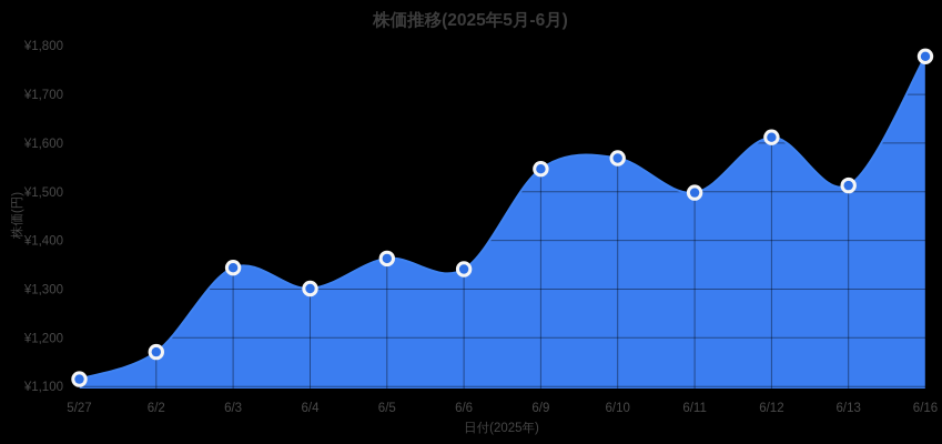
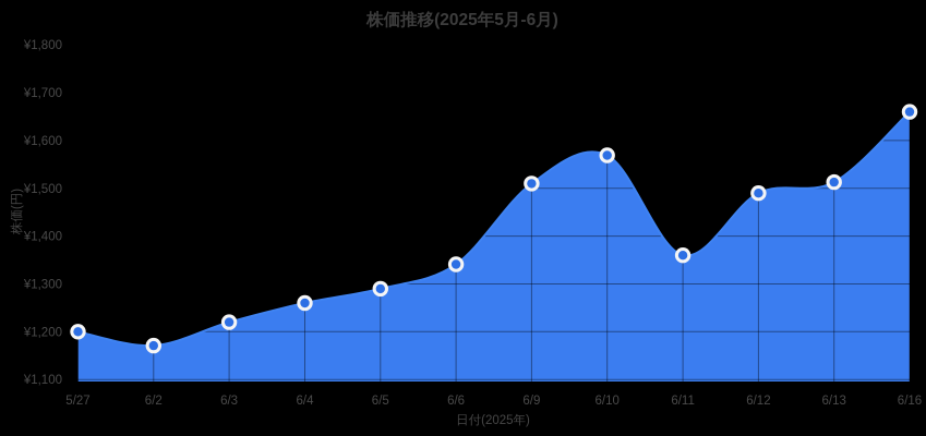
5/27: ¥1120 -> ¥1200
6/3: ¥1340 -> ¥1220
6/4: ¥1300 -> ¥1260
6/5: ¥1360 -> ¥1290
6/9: ¥1550 -> ¥1510
6/11: ¥1500 -> ¥1360
6/12: ¥1610 -> ¥1490
6/16: ¥1780 -> ¥1660
